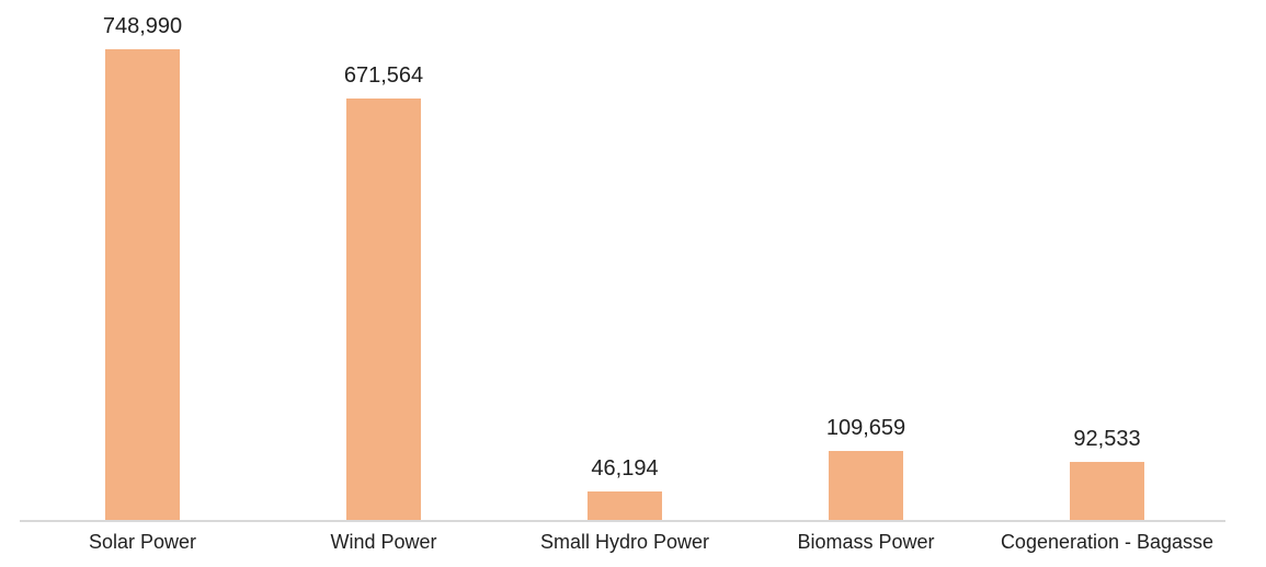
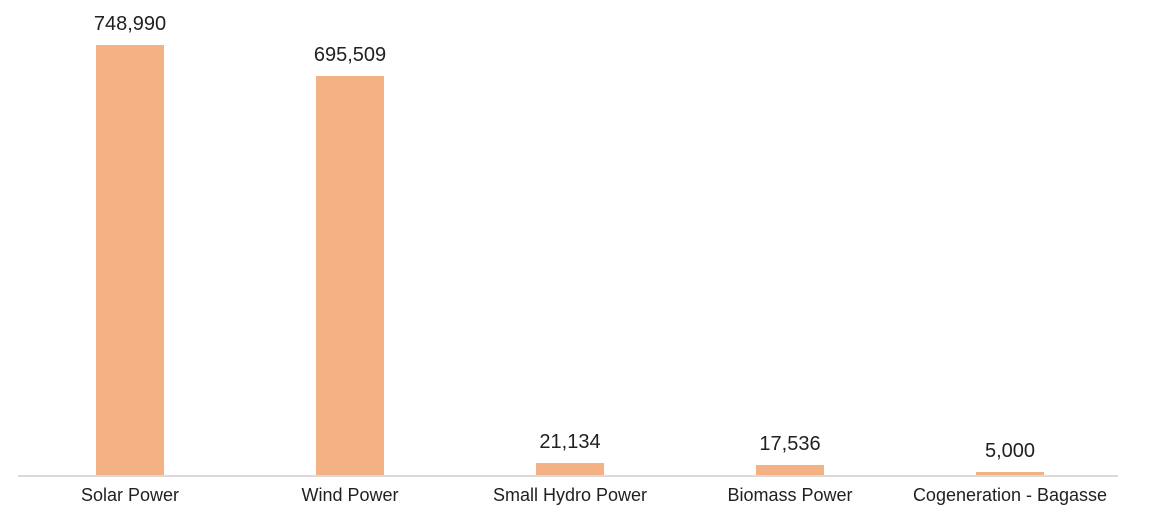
Wind Power: 671,564 -> 695,509
Small Hydro Power: 46,194 -> 21,134
Biomass Power: 109,659 -> 17,536
Cogeneration - Bagasse: 92,533 -> 5,000
